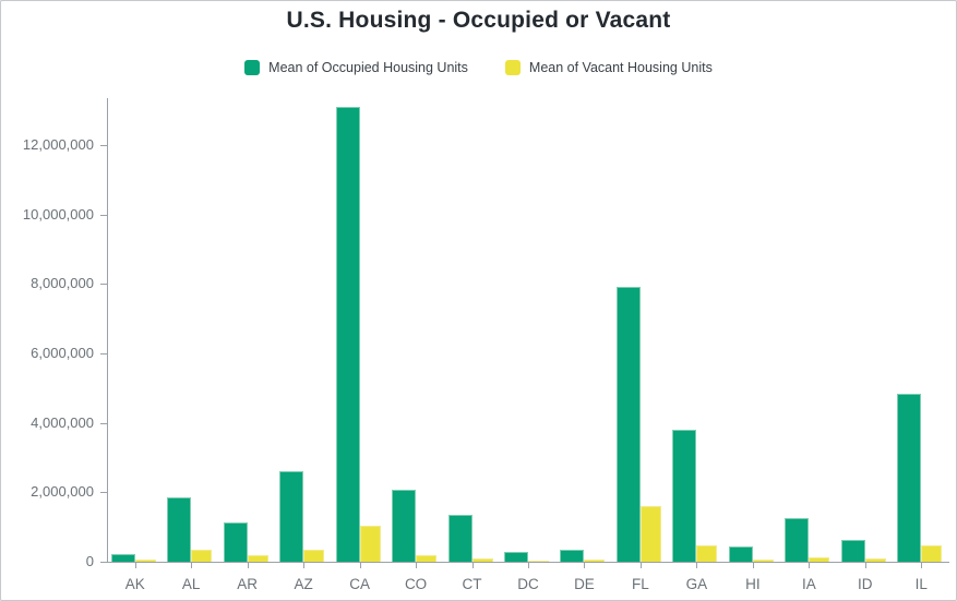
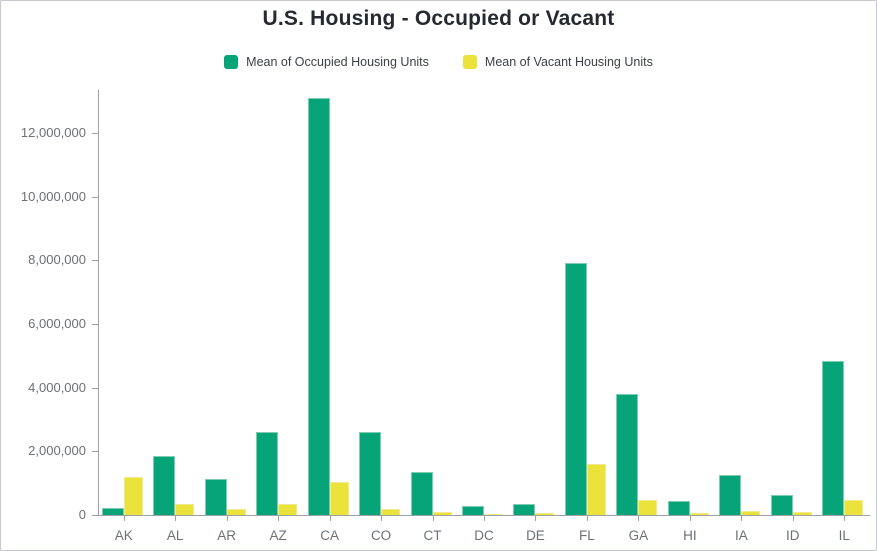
Mean of Vacant Housing Units/AK: 100000 -> 1200000
Mean of Occupied Housing Units/CO: 2100000 -> 2600000
